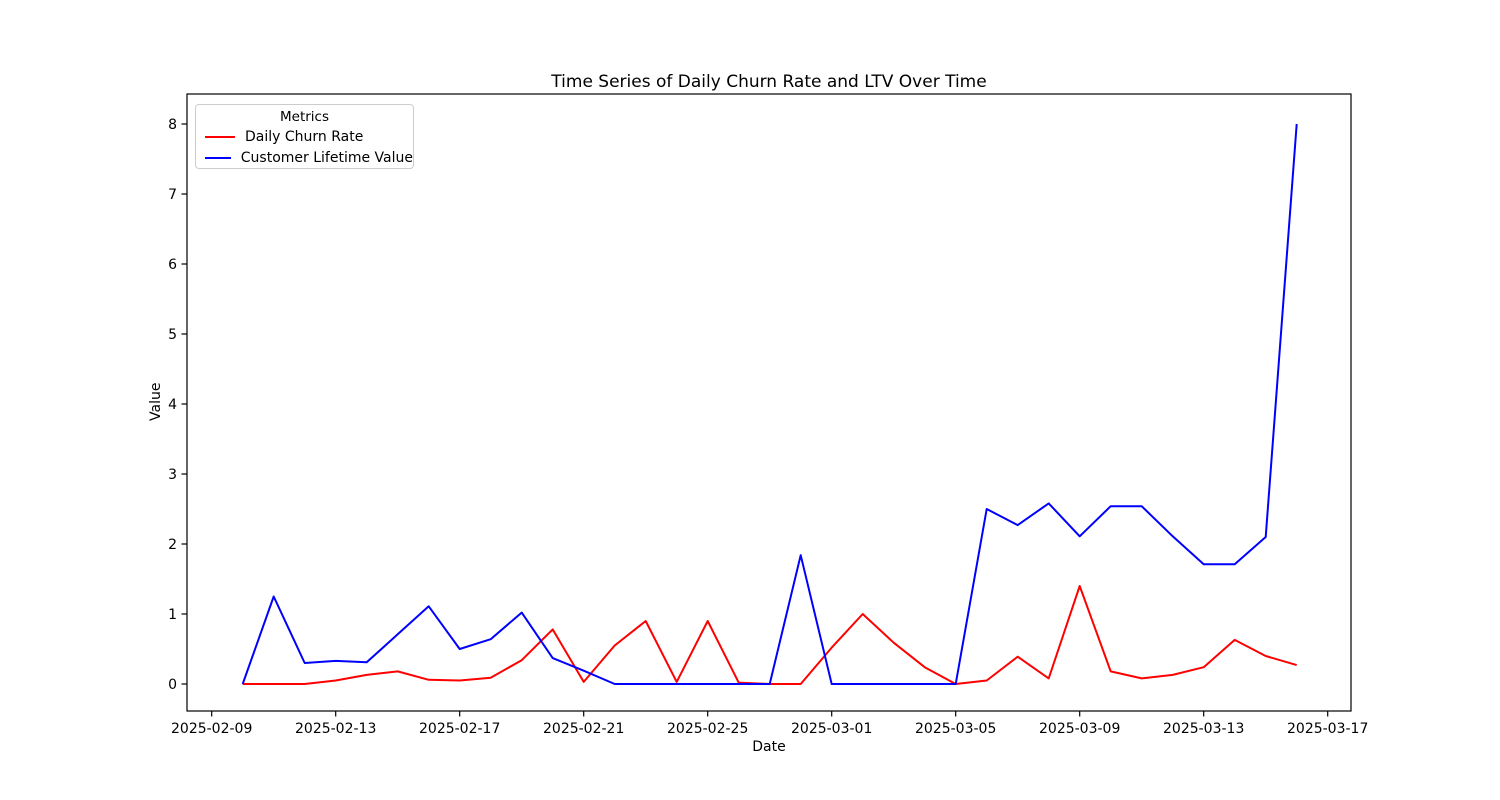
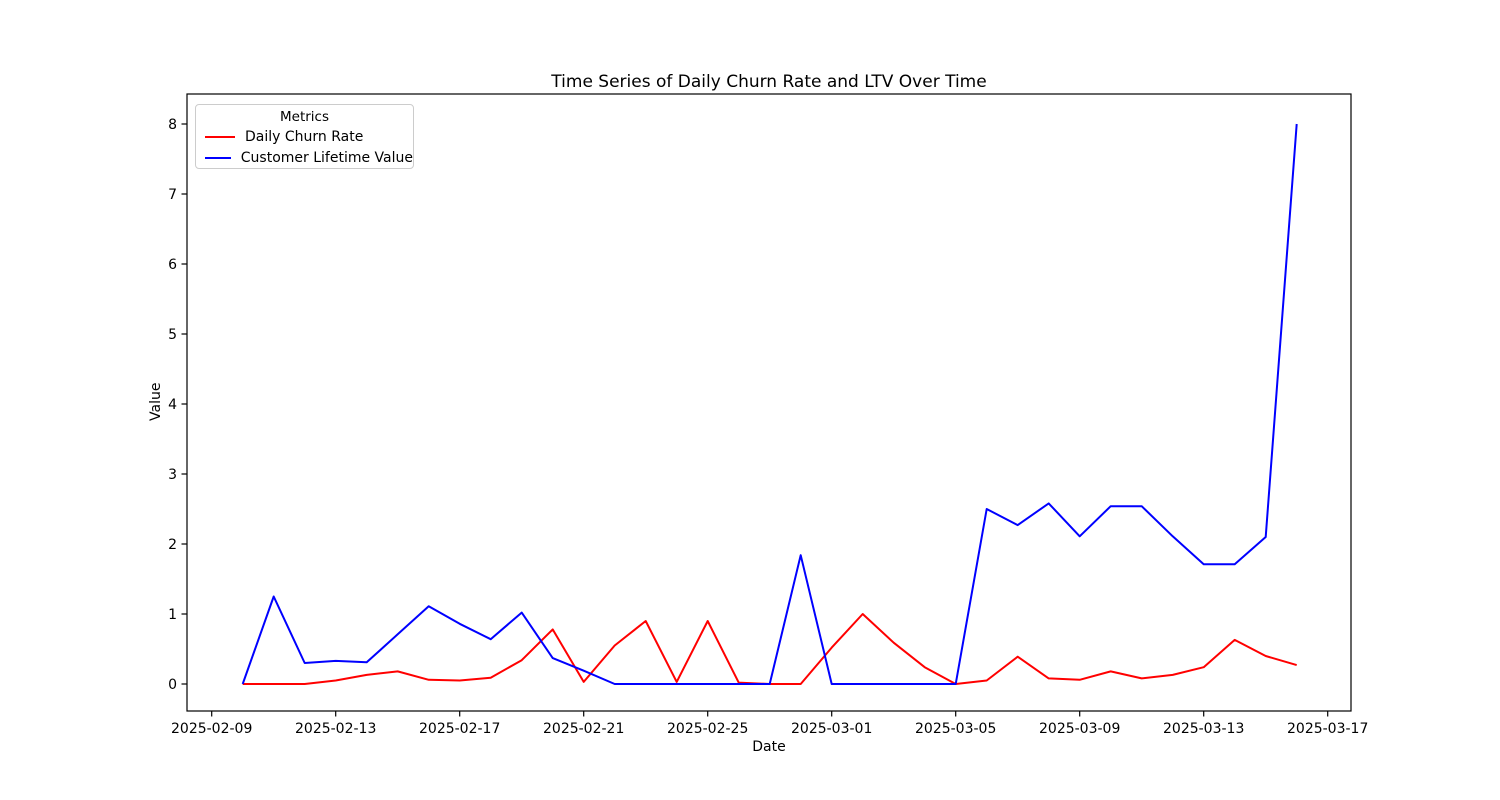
Customer Lifetime Value/2025-02-17: 0.5 -> 0.9
Daily Churn Rate/2025-03-09: 1.4 -> 0.1
